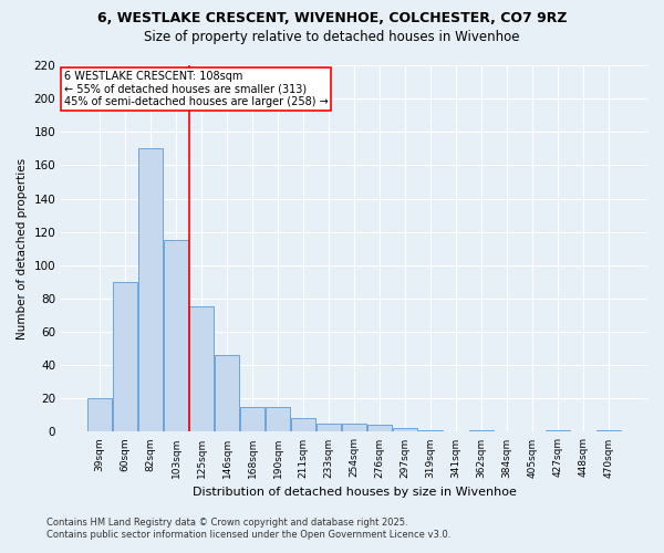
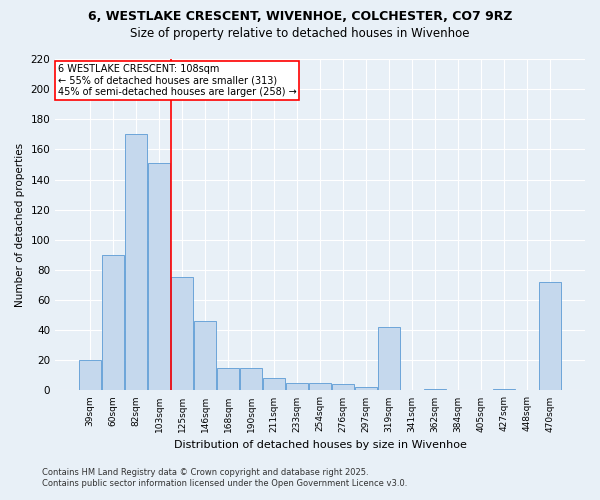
103sqm: 115 -> 151
319sqm: 1 -> 42
470sqm: 1 -> 72
